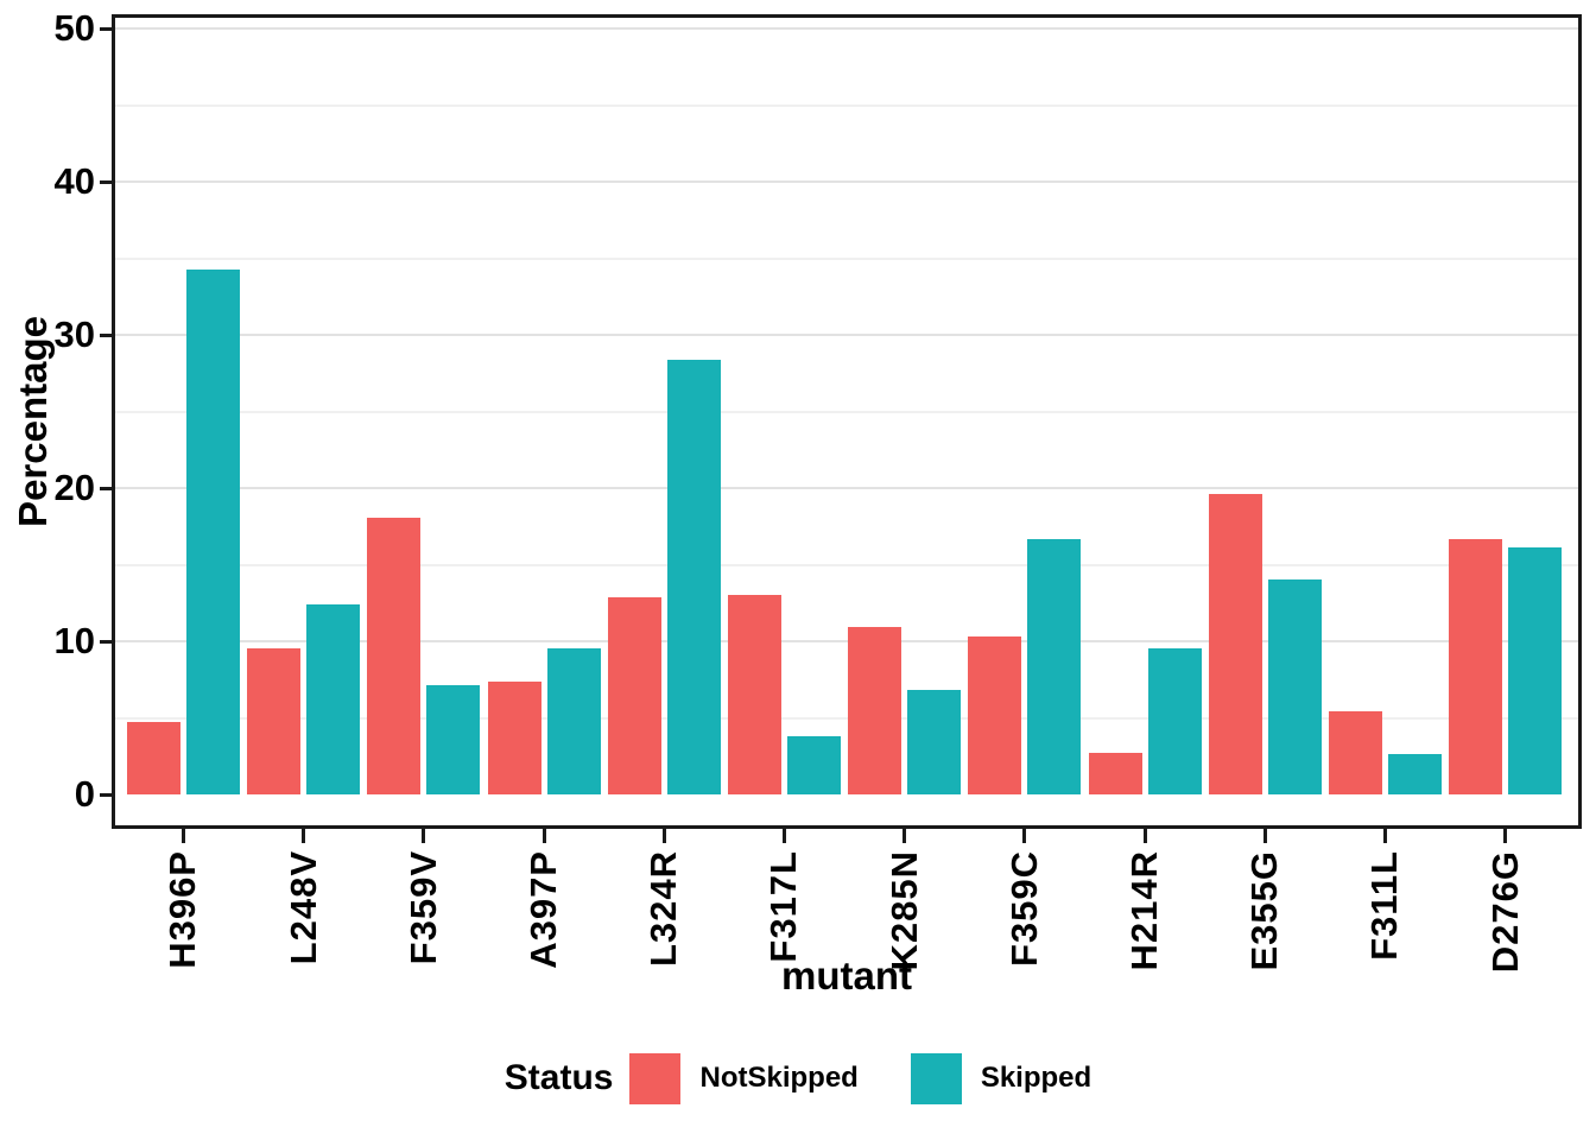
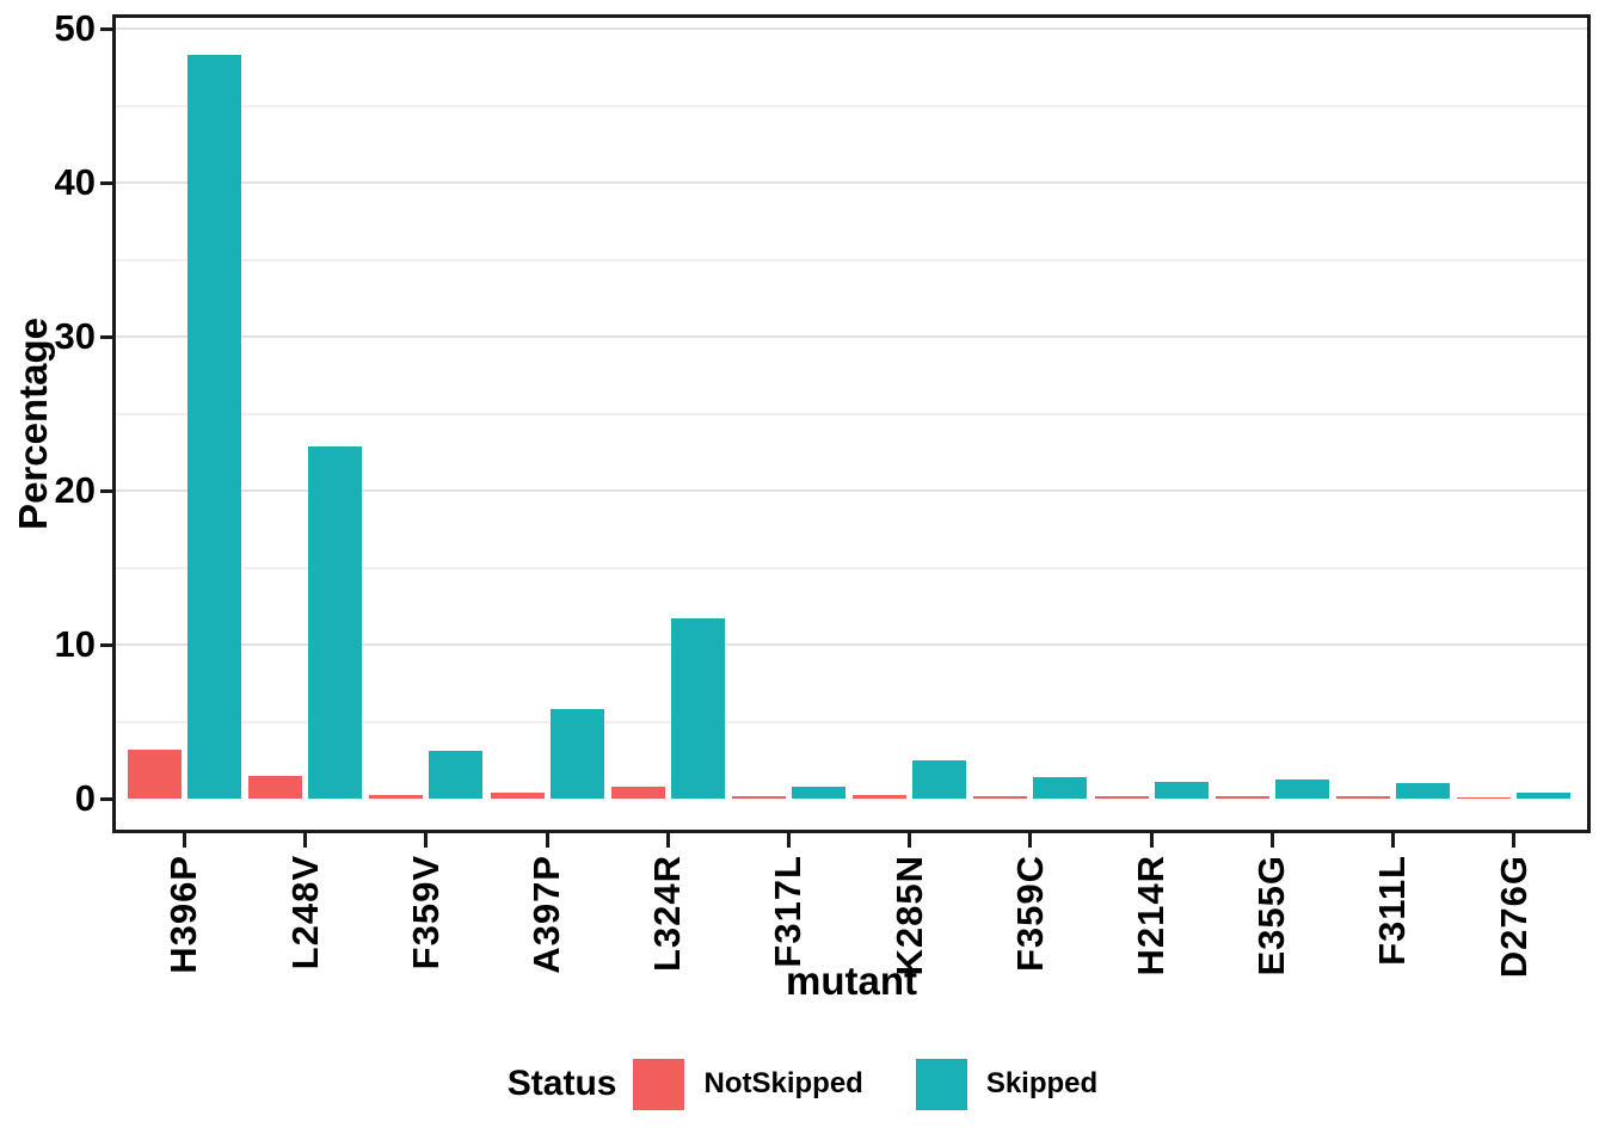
NotSkipped/H396P: 4.7 -> 3.2
Skipped/H396P: 34.3 -> 48.3
NotSkipped/L248V: 9.5 -> 1.5
Skipped/L248V: 12.4 -> 22.9
NotSkipped/F359V: 18.1 -> 0.2
Skipped/F359V: 7.1 -> 3.1
NotSkipped/A397P: 7.4 -> 0.4
Skipped/A397P: 9.5 -> 5.8
NotSkipped/L324R: 12.9 -> 0.8
Skipped/L324R: 28.4 -> 11.7
NotSkipped/F317L: 13.0 -> 0.1
Skipped/F317L: 3.8 -> 0.8
NotSkipped/K285N: 10.9 -> 0.2
Skipped/K285N: 6.8 -> 2.5
NotSkipped/F359C: 10.3 -> 0.1
Skipped/F359C: 16.7 -> 1.4
NotSkipped/H214R: 2.7 -> 0.1
Skipped/H214R: 9.5 -> 1.1
NotSkipped/E355G: 19.6 -> 0.1
Skipped/E355G: 14.0 -> 1.2
NotSkipped/F311L: 5.4 -> 0.1
Skipped/F311L: 2.6 -> 1.0
NotSkipped/D276G: 16.7 -> 0.1
Skipped/D276G: 16.1 -> 0.4
